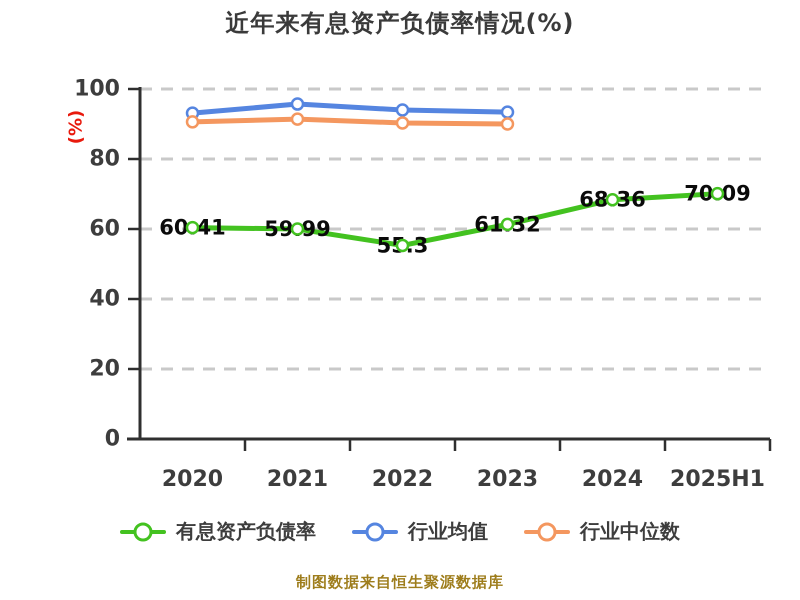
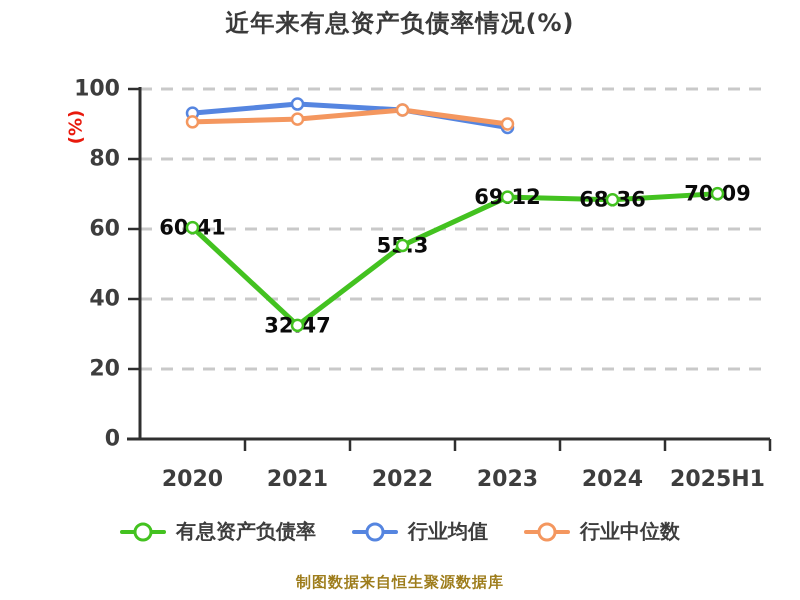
有息资产负债率/2021: 59.99 -> 32.47
行业中位数/2022: 90 -> 94
有息资产负债率/2023: 61.32 -> 69.12
行业均值/2023: 93 -> 89
